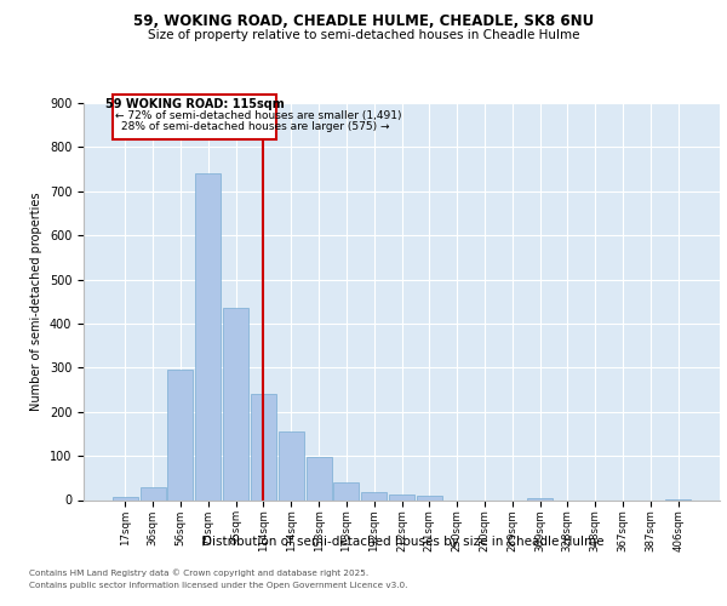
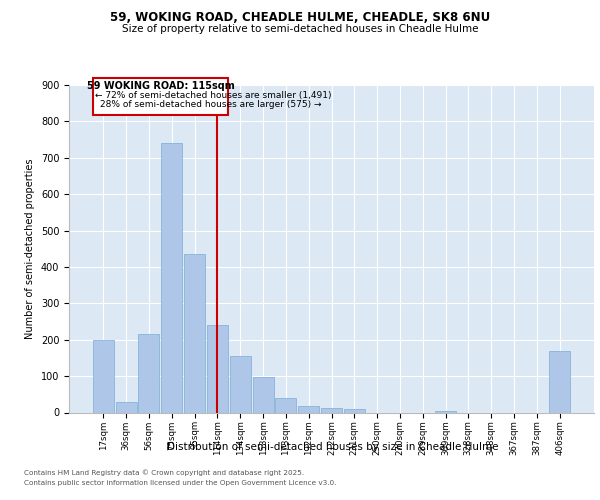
17sqm: 8 -> 200
56sqm: 295 -> 215
406sqm: 2 -> 170
